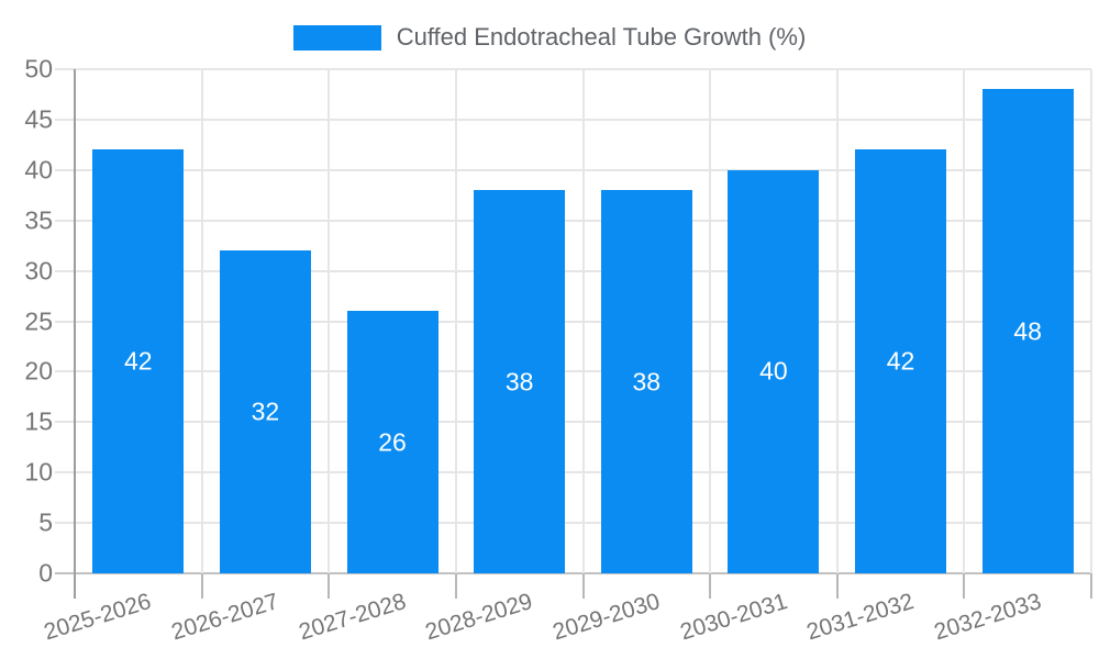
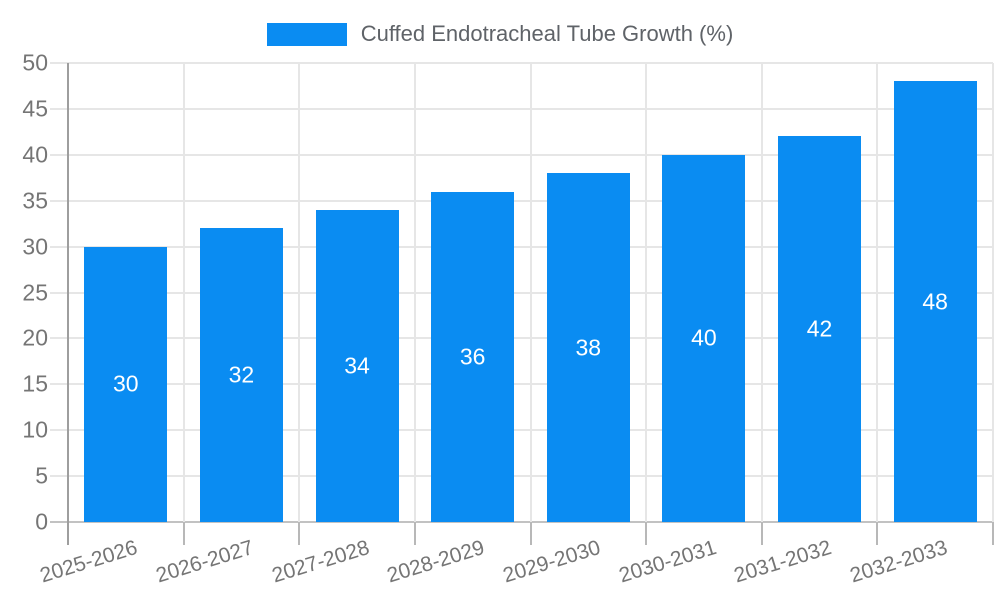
2025-2026: 42 -> 30
2027-2028: 26 -> 34
2028-2029: 38 -> 36
